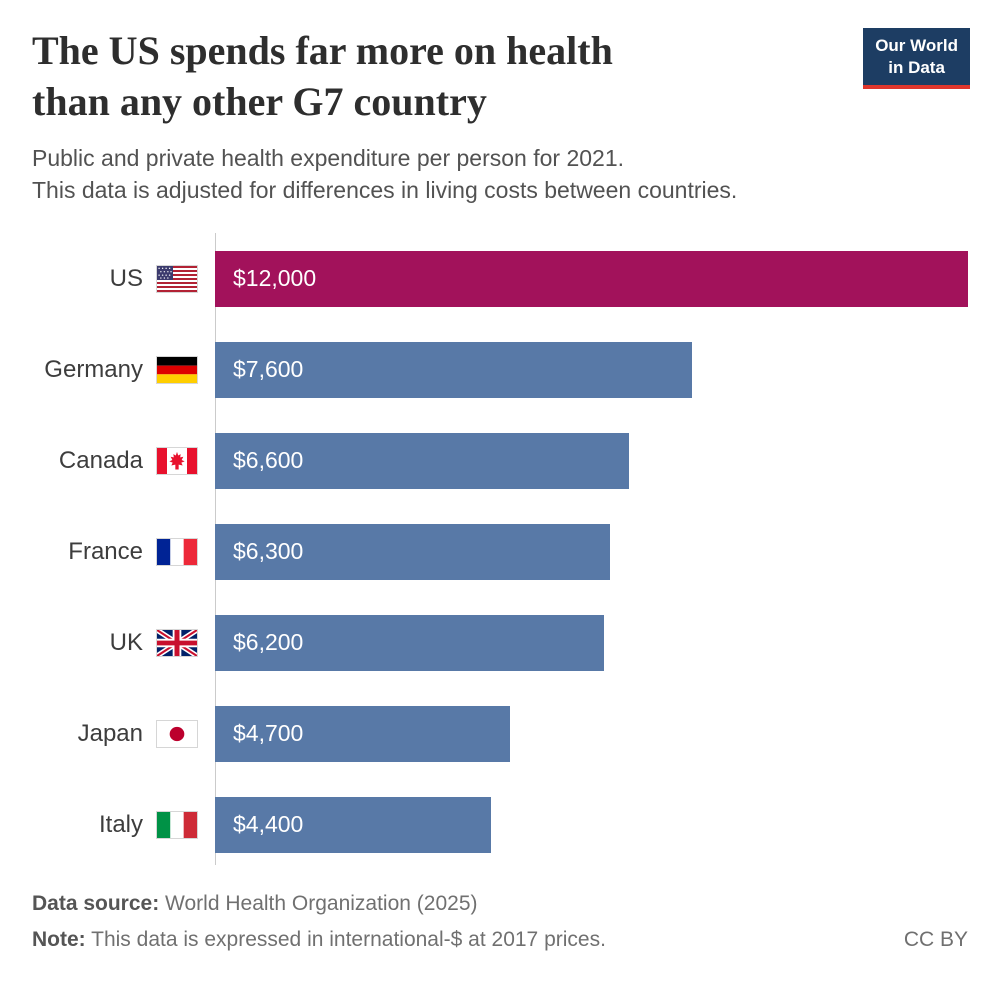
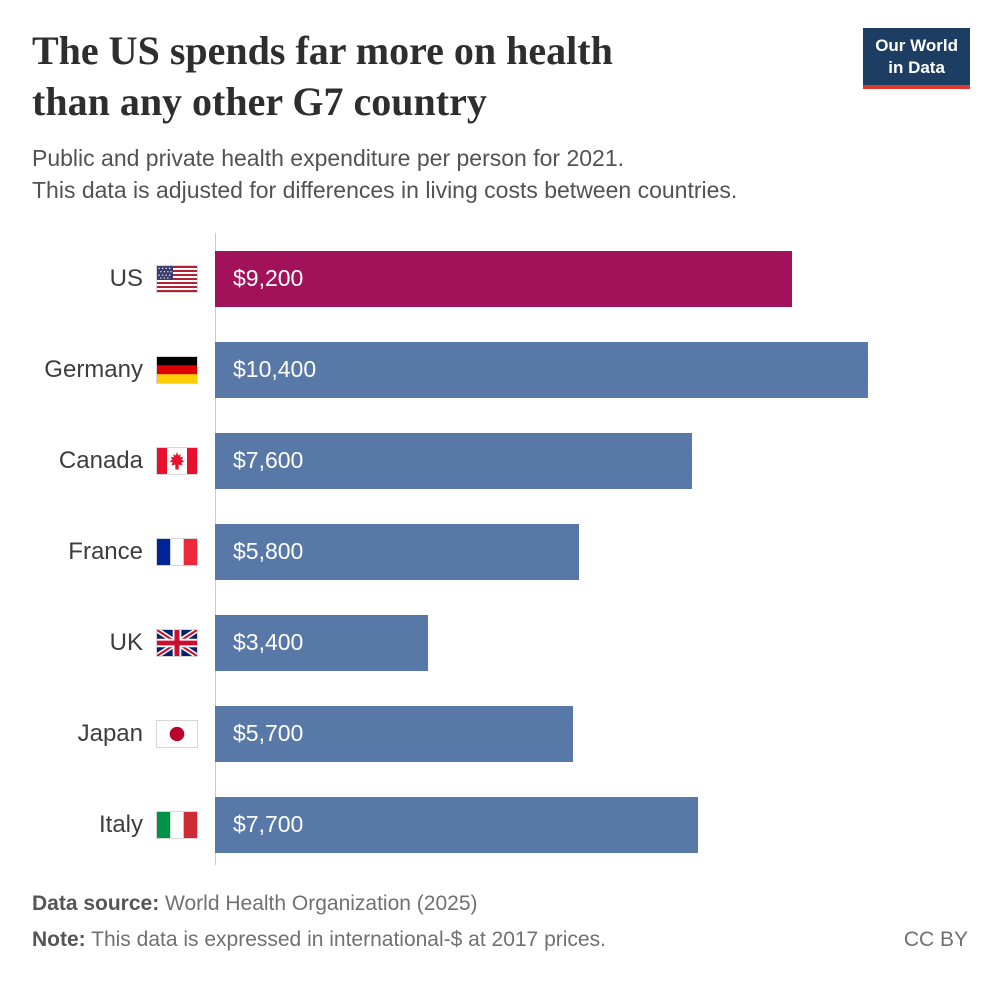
US: $12,000 -> $9,200
Germany: $7,600 -> $10,400
Canada: $6,600 -> $7,600
France: $6,300 -> $5,800
UK: $6,200 -> $3,400
Japan: $4,700 -> $5,700
Italy: $4,400 -> $7,700
